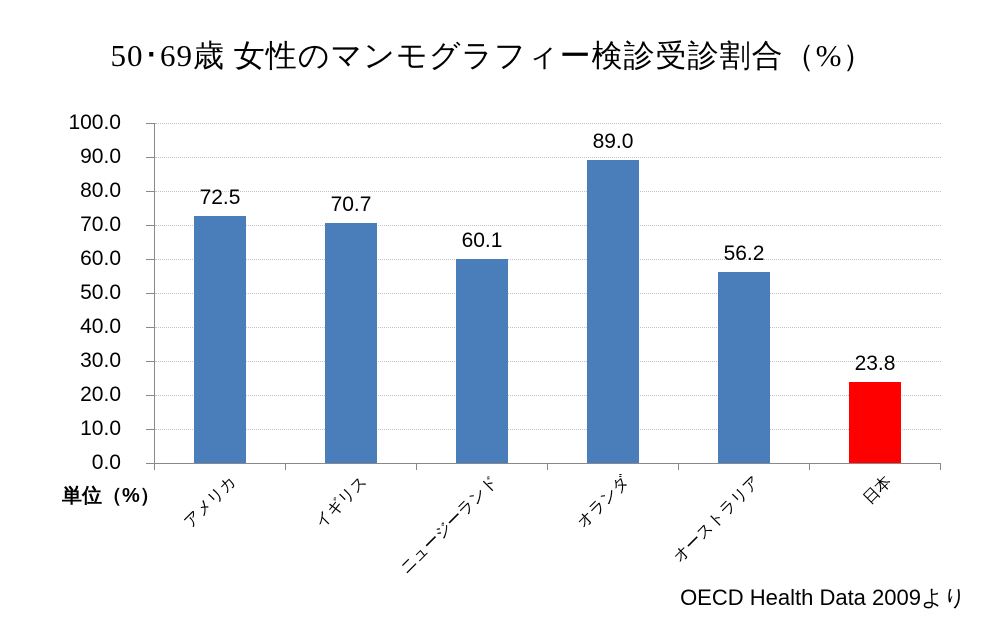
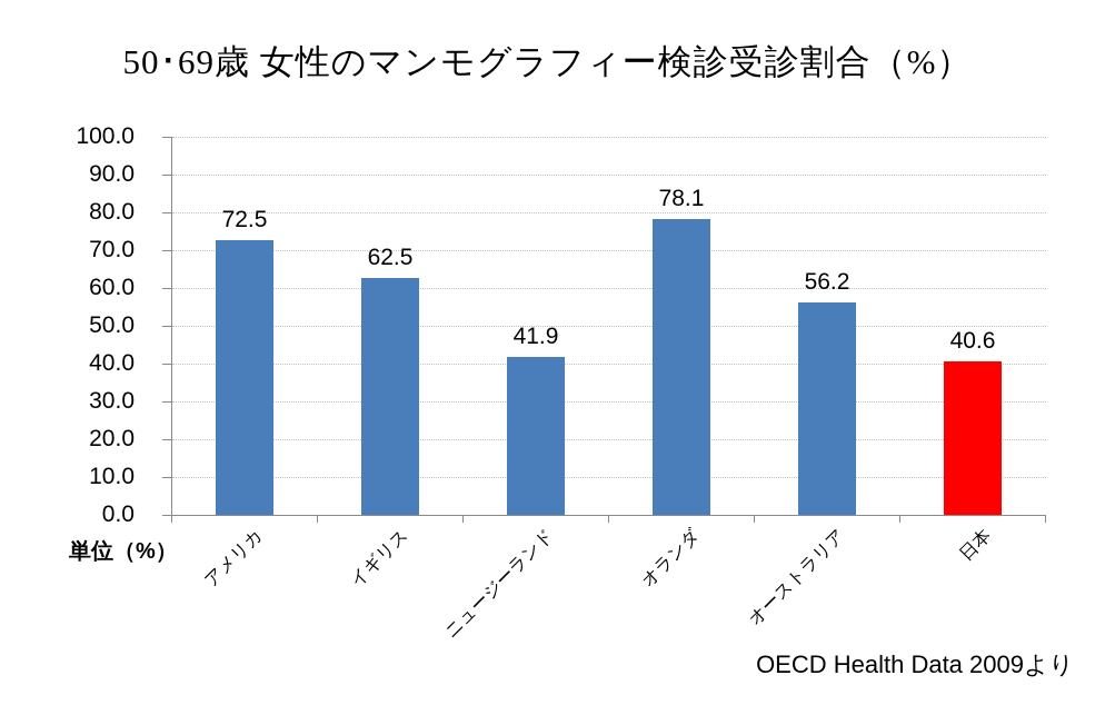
イギリス: 70.7 -> 62.5
ニュージーランド: 60.1 -> 41.9
オランダ: 89.0 -> 78.1
日本: 23.8 -> 40.6
